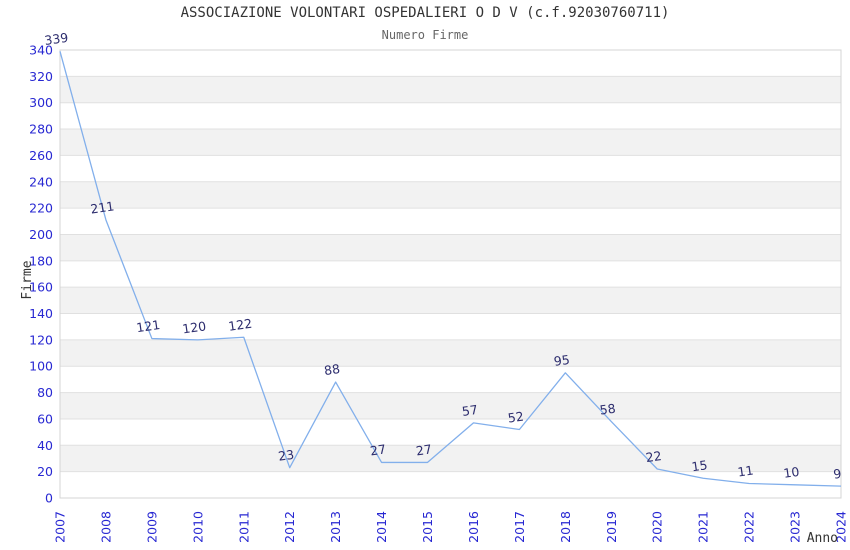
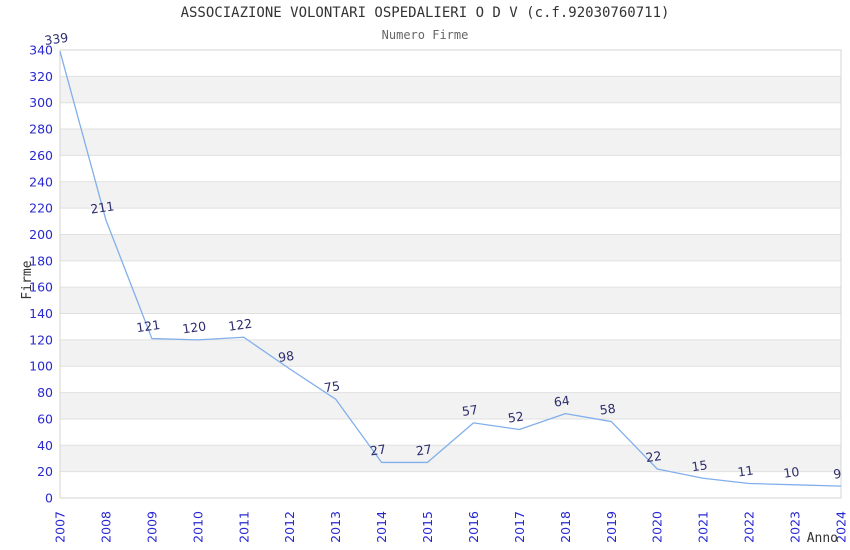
2012: 23 -> 98
2013: 88 -> 75
2018: 95 -> 64
